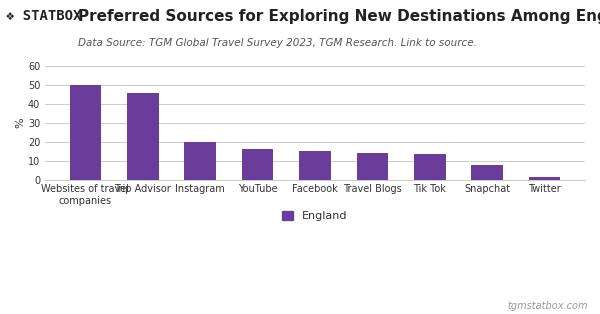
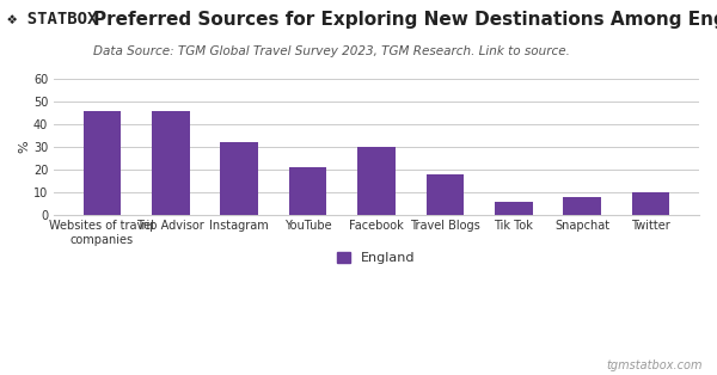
Websites of travel companies: 50 -> 46
Instagram: 20 -> 32
YouTube: 16 -> 21
Facebook: 16 -> 30
Travel Blogs: 14 -> 18
Tik Tok: 14 -> 6
Twitter: 2 -> 10
